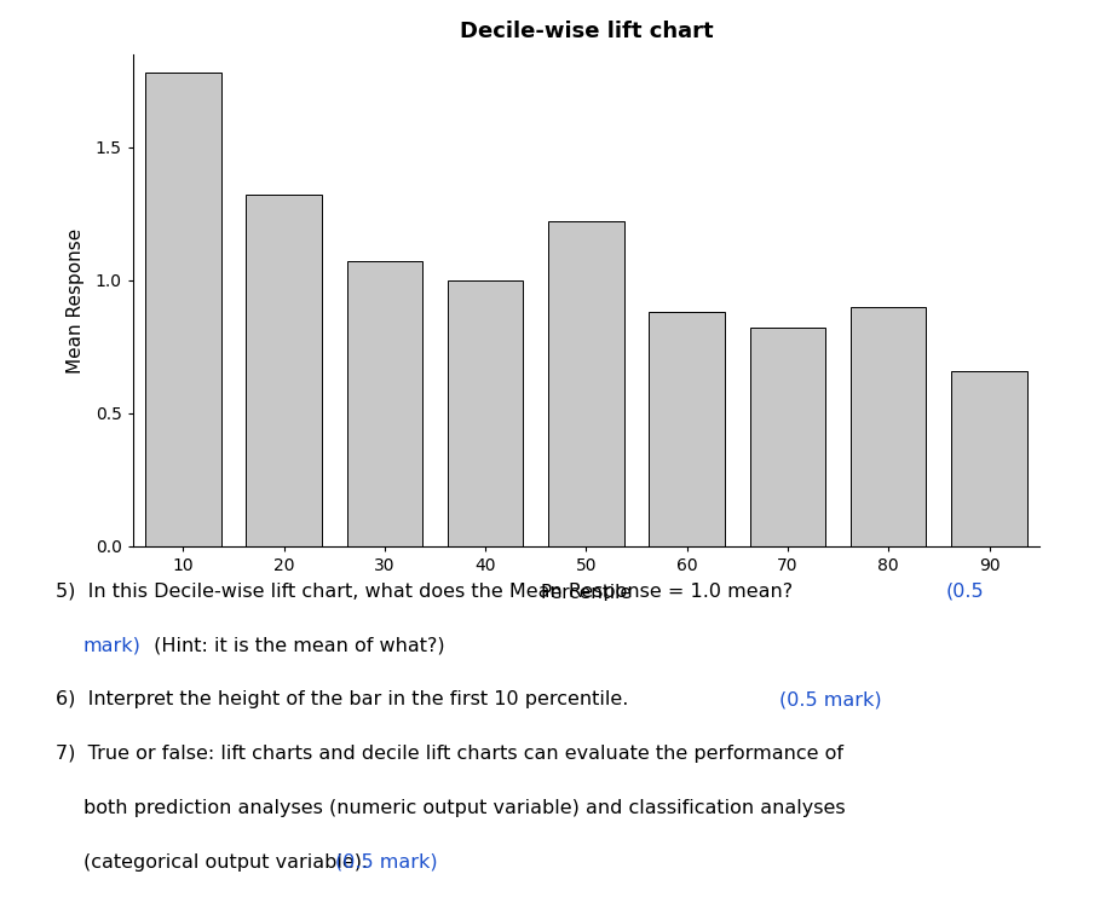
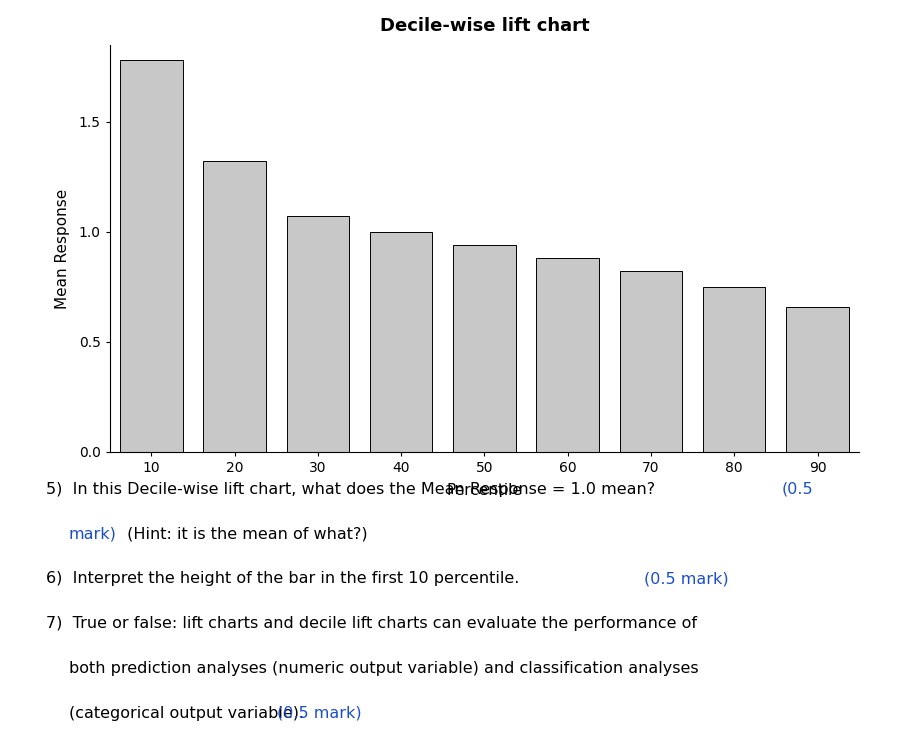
50: 1.22 -> 0.94
80: 0.90 -> 0.75
